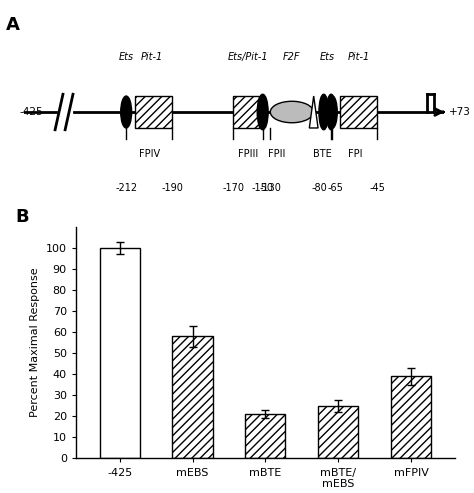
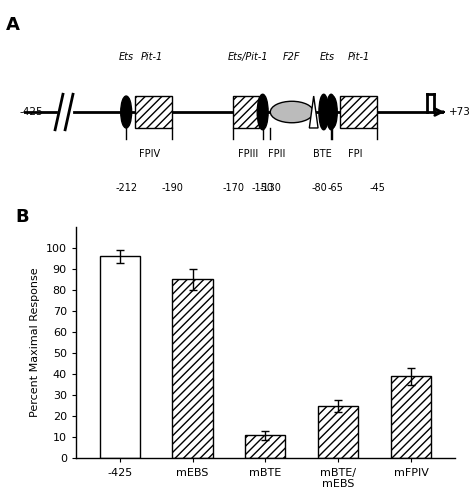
-425: 100 -> 96
mEBS: 58 -> 85
mBTE: 21 -> 11
